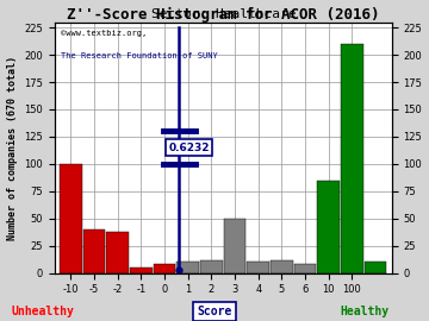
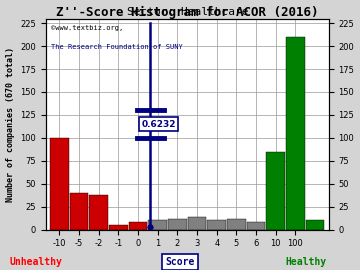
3: 50 -> 14
